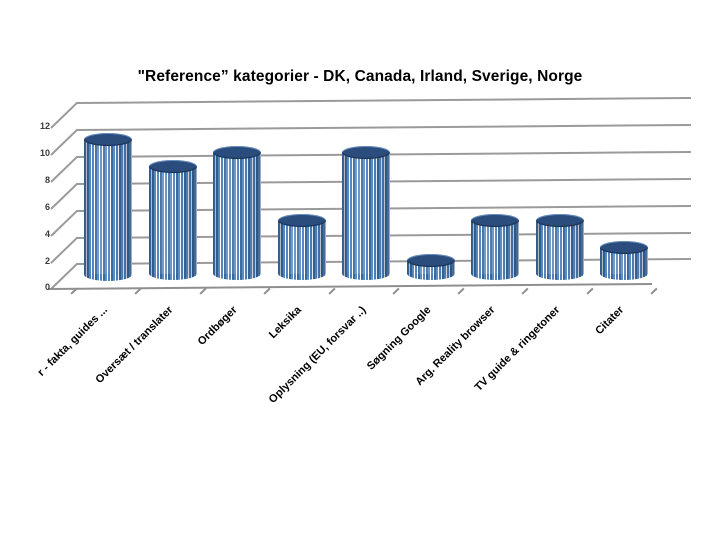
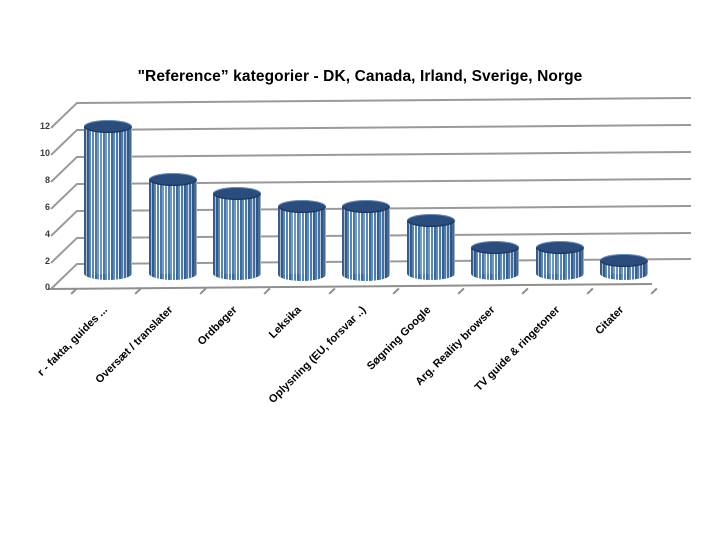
r - fakta, guides ...: 10 -> 11
Oversæt / translater: 8 -> 7
Ordbøger: 9 -> 6
Leksika: 4 -> 5
Oplysning (EU, forsvar ..): 9 -> 5
Søgning Google: 1 -> 4
Arg. Reality browser: 4 -> 2
TV guide & ringetoner: 4 -> 2
Citater: 2 -> 1
